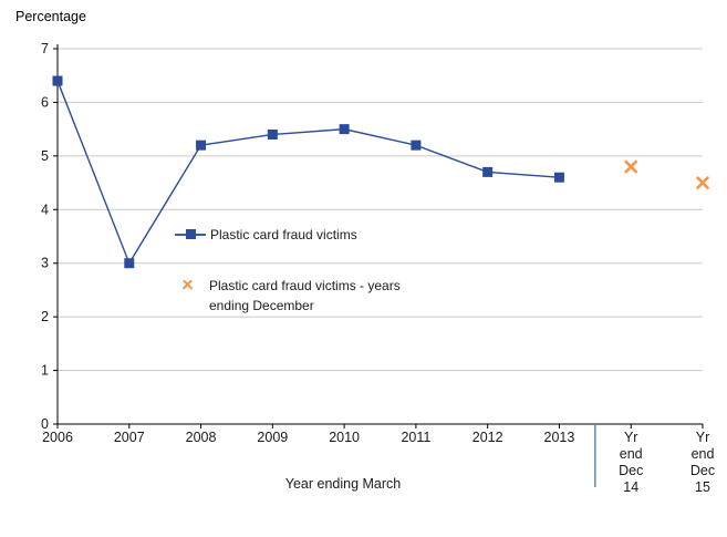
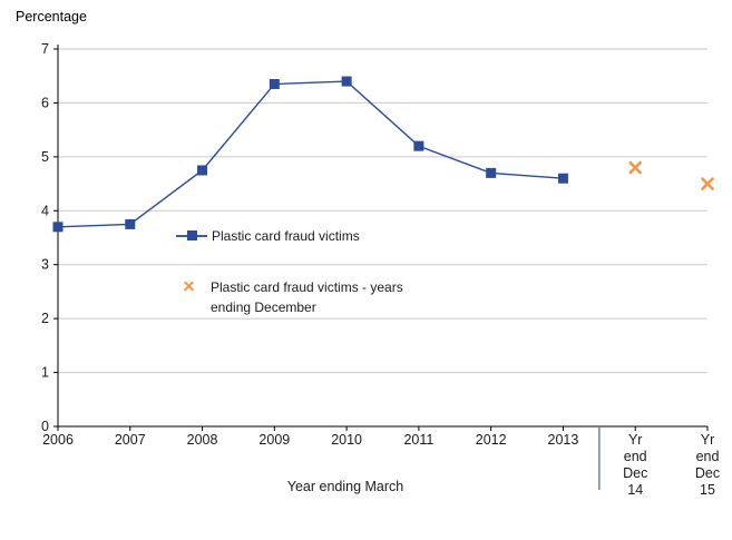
Plastic card fraud victims/2006: 6.4 -> 3.7
Plastic card fraud victims/2007: 3.0 -> 3.8
Plastic card fraud victims/2008: 5.2 -> 4.8
Plastic card fraud victims/2009: 5.4 -> 6.3
Plastic card fraud victims/2010: 5.5 -> 6.4
